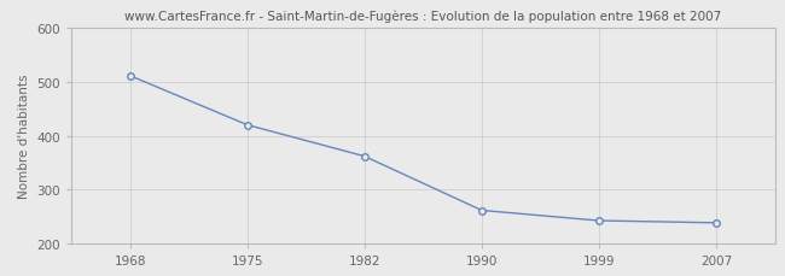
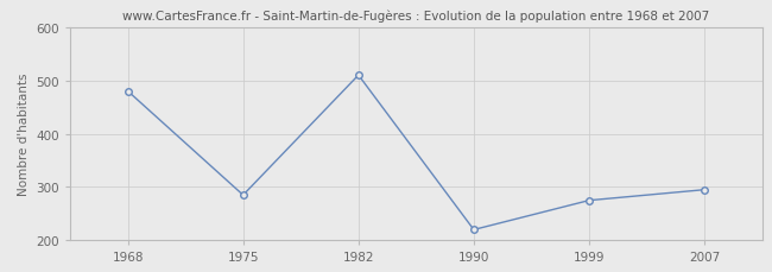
1968: 511 -> 480
1975: 420 -> 285
1982: 362 -> 510
1990: 262 -> 220
1999: 243 -> 275
2007: 239 -> 295
